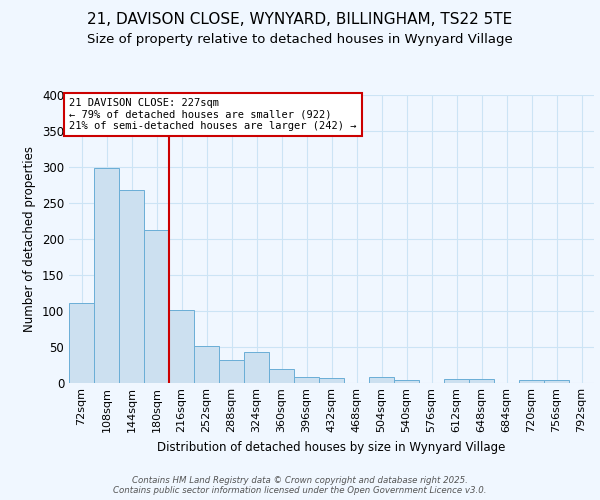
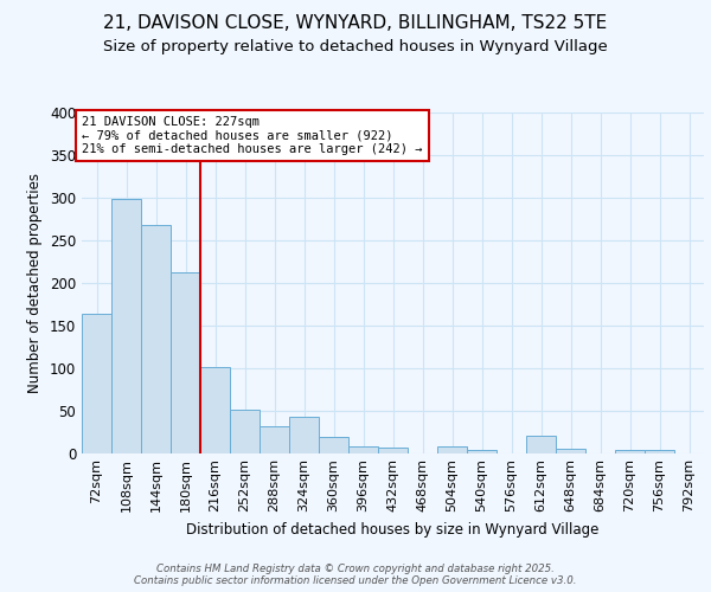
72sqm: 110 -> 164
612sqm: 5 -> 20
